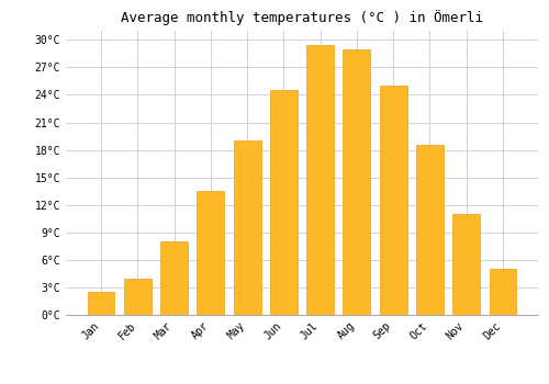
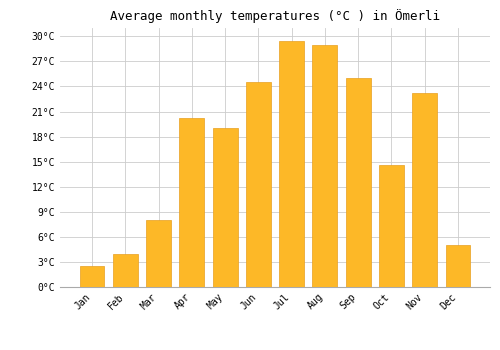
Apr: 13.5°C -> 20.2°C
Oct: 18.5°C -> 14.6°C
Nov: 11.0°C -> 23.2°C
